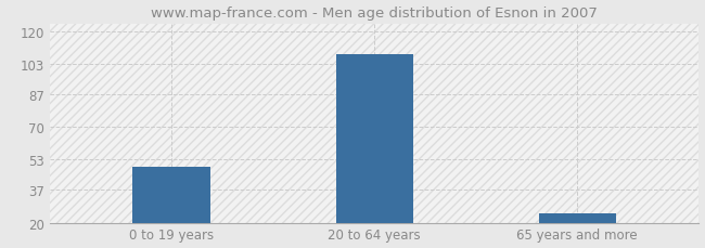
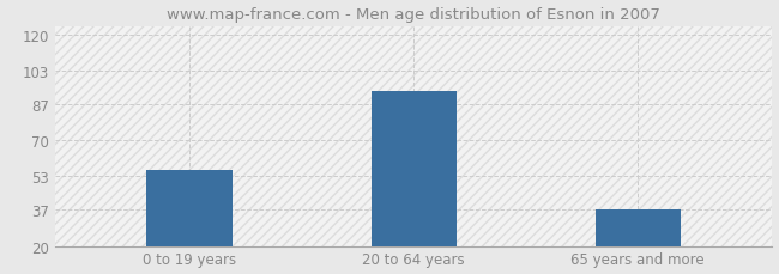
0 to 19 years: 49 -> 56
20 to 64 years: 108 -> 93
65 years and more: 25 -> 37
